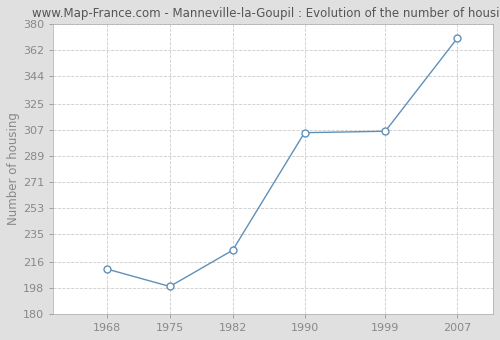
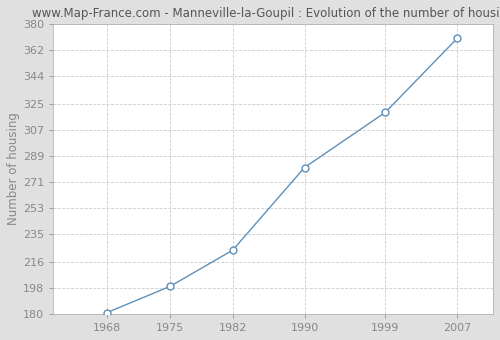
1968: 211 -> 181
1990: 305 -> 281
1999: 306 -> 319
